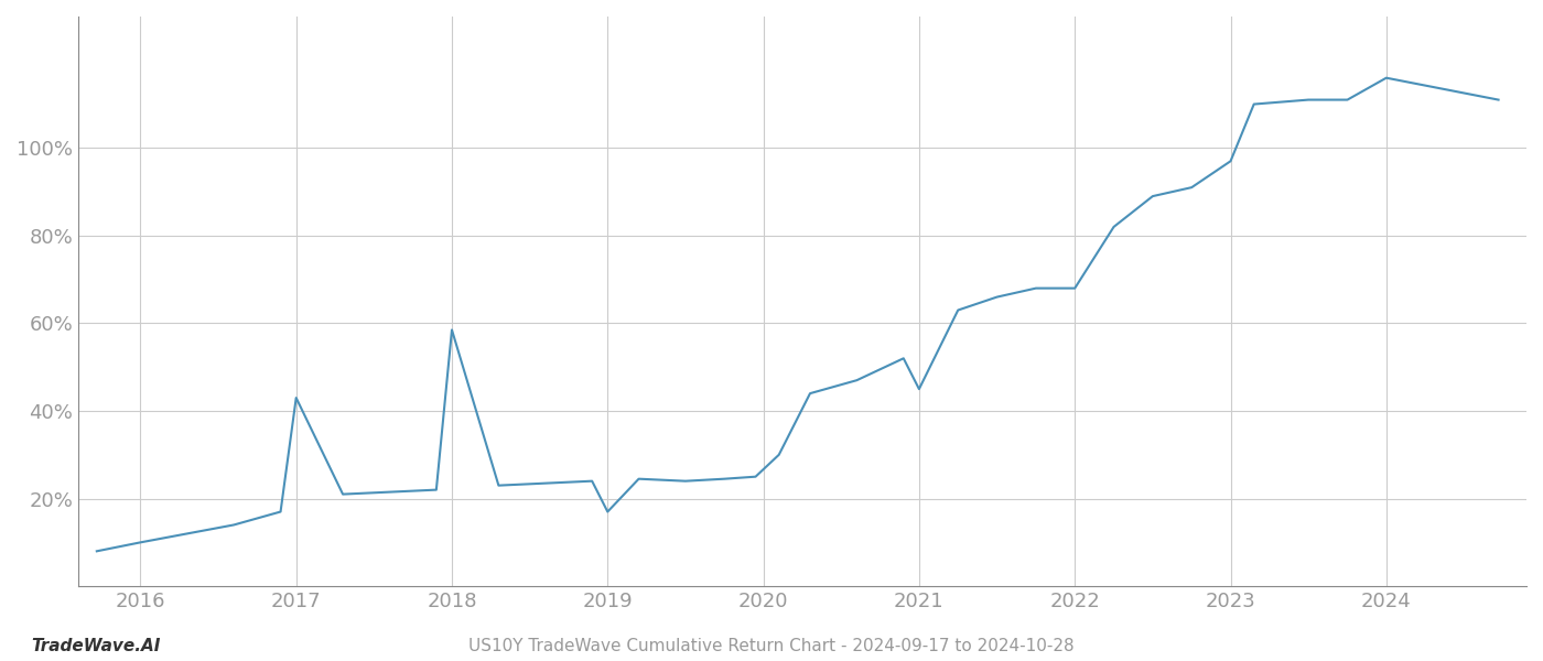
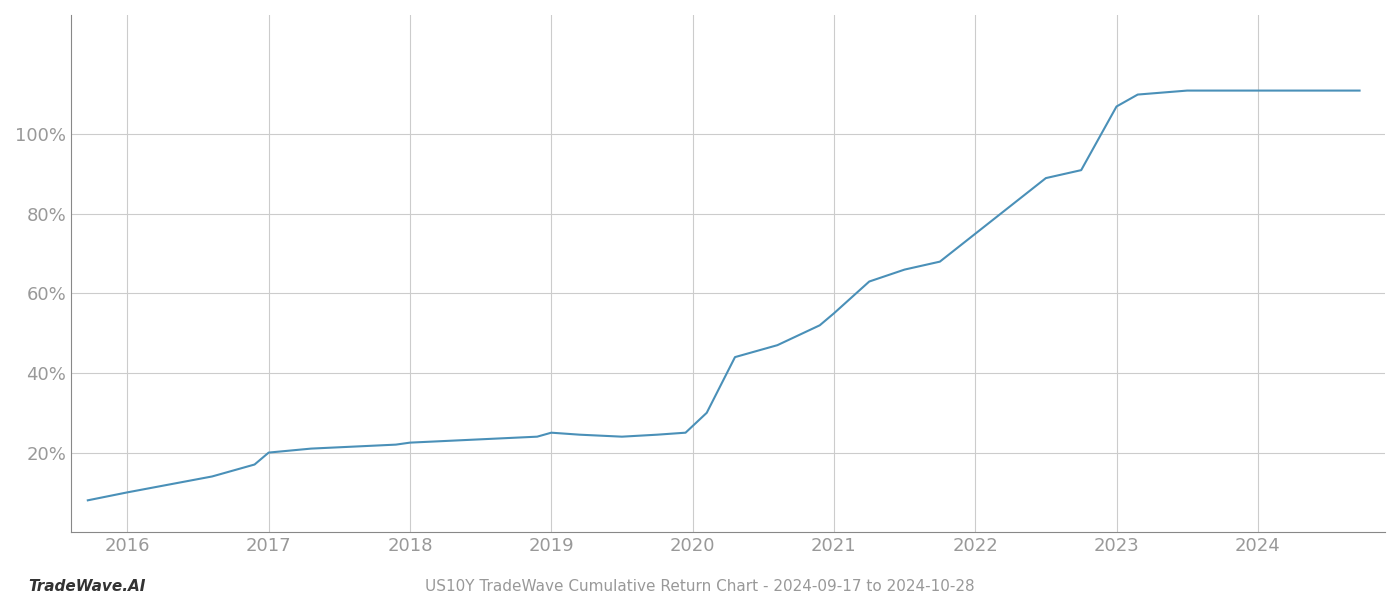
2017: 43.0% -> 20.0%
2018: 58.5% -> 22.5%
2019: 17.0% -> 25.0%
2021: 45.0% -> 55.0%
2022: 68.0% -> 75.0%
2023: 97.0% -> 107.0%
2024: 116.0% -> 111.0%
